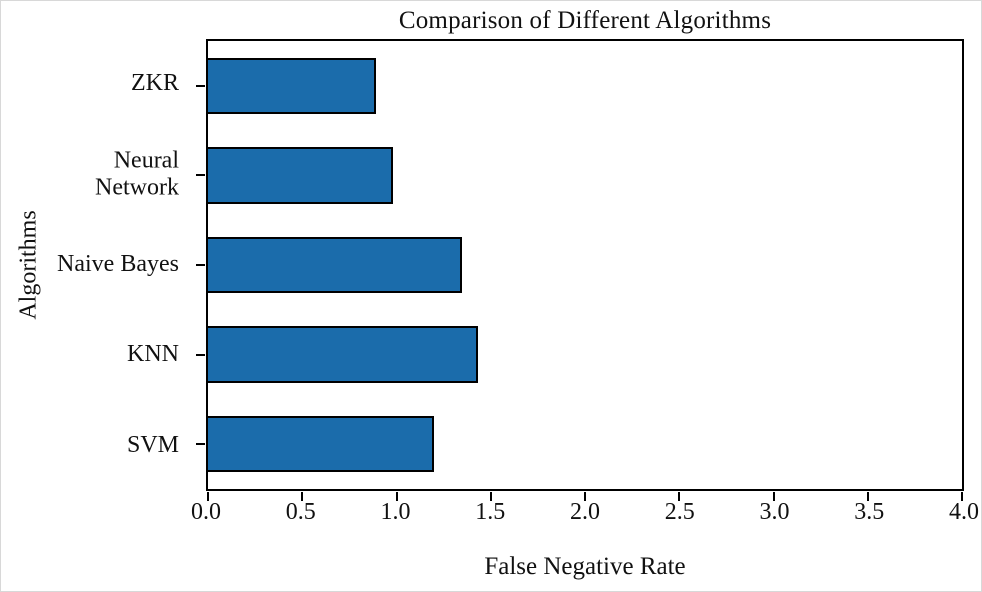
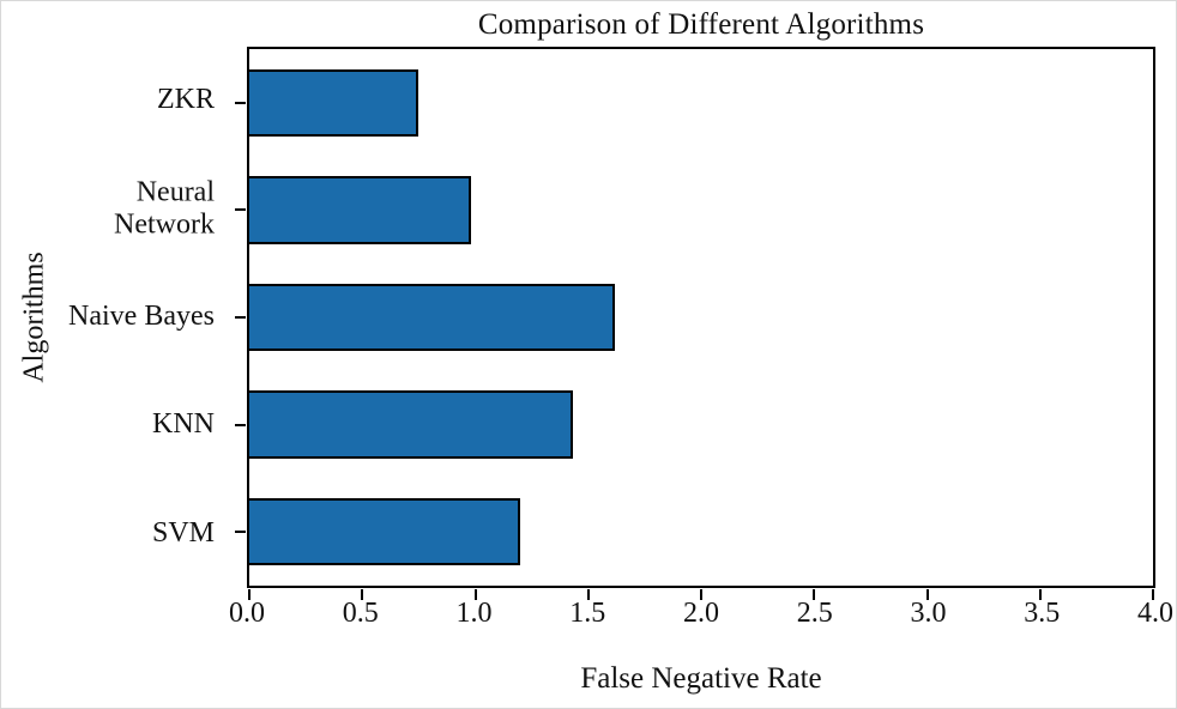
ZKR: 0.89 -> 0.75
Naive Bayes: 1.35 -> 1.62
